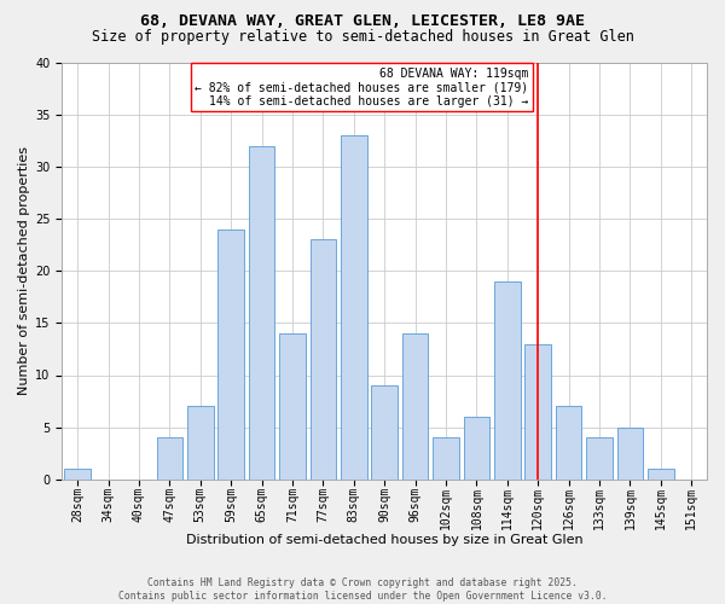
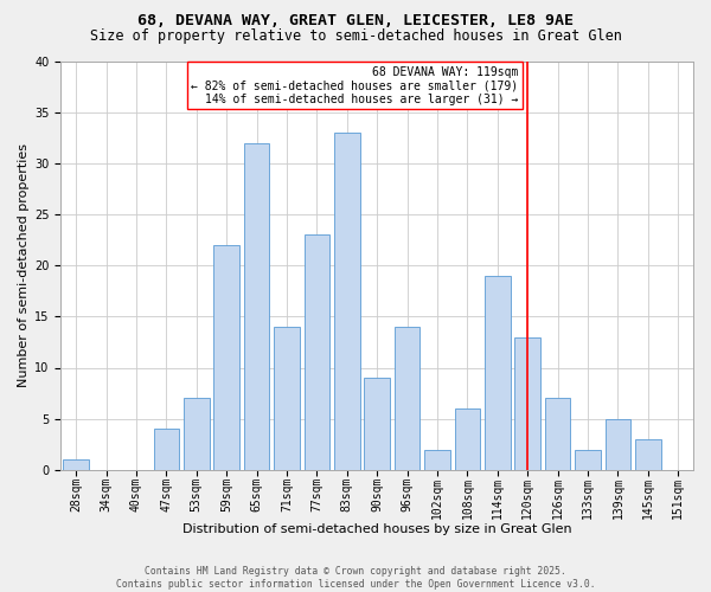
59sqm: 24 -> 22
102sqm: 4 -> 2
133sqm: 4 -> 2
145sqm: 1 -> 3
